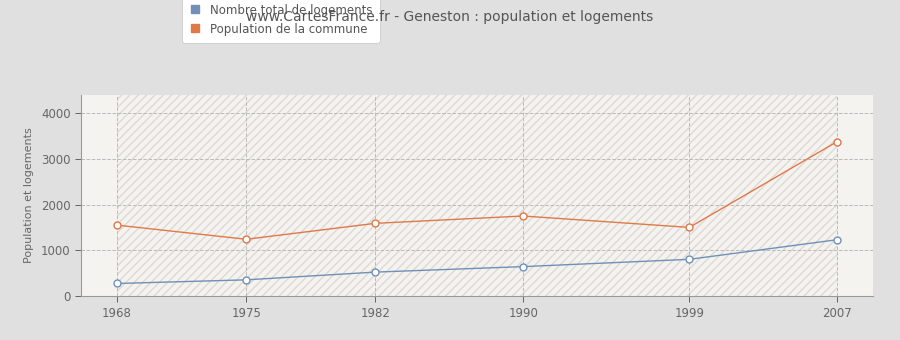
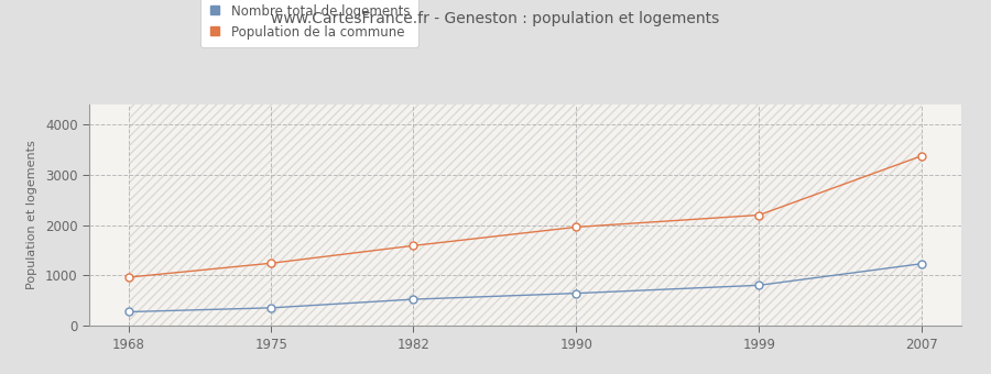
Population de la commune/1968: 1550 -> 960
Population de la commune/1990: 1750 -> 1960
Population de la commune/1999: 1500 -> 2200
